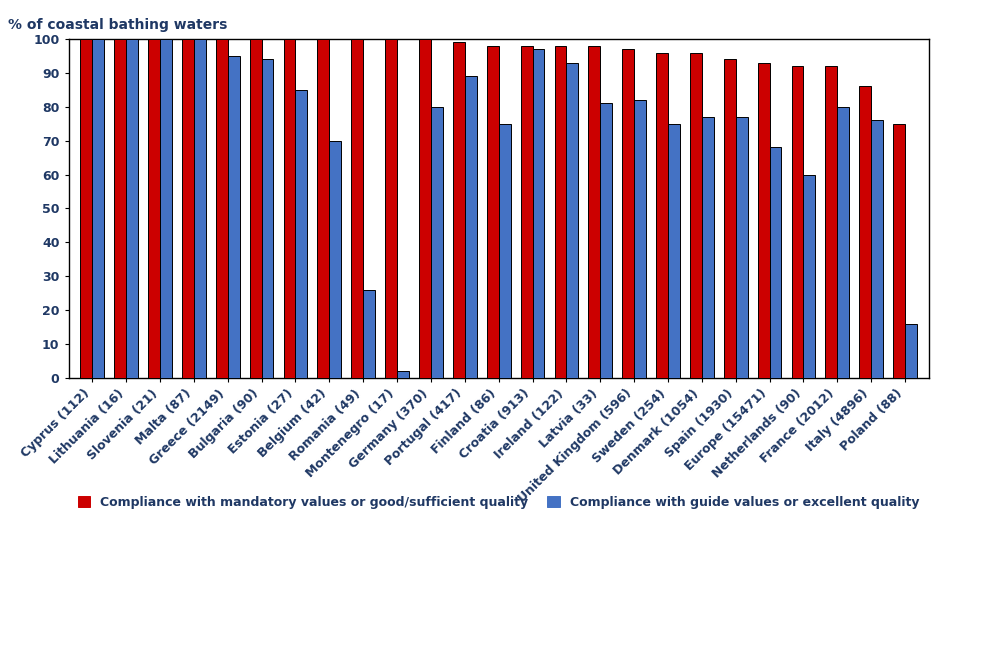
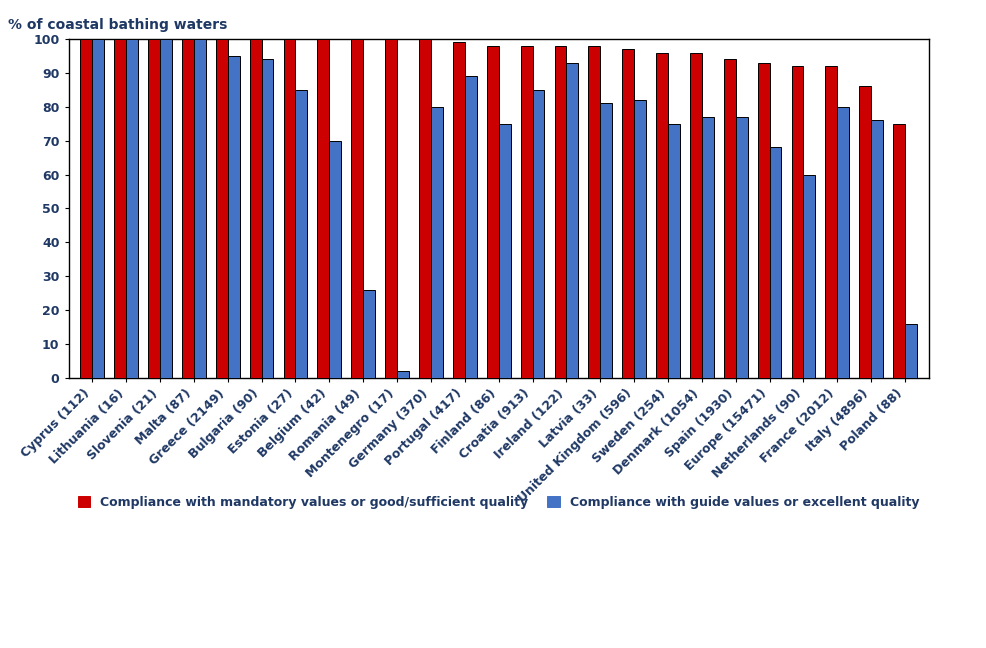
Compliance with guide values or excellent quality/Croatia (913): 97 -> 85
